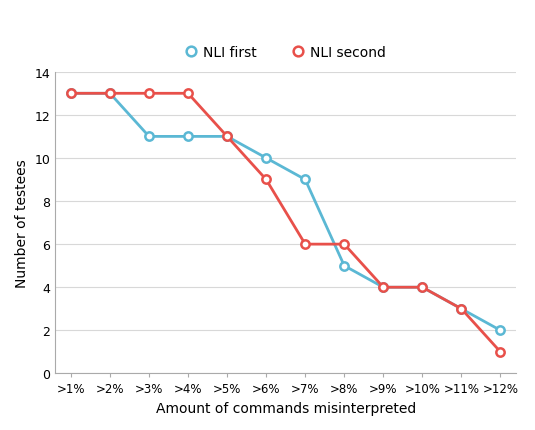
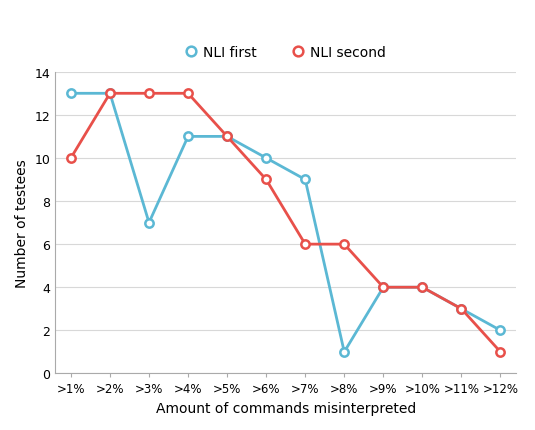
NLI second/>1%: 13 -> 10
NLI first/>3%: 11 -> 7
NLI first/>8%: 5 -> 1
